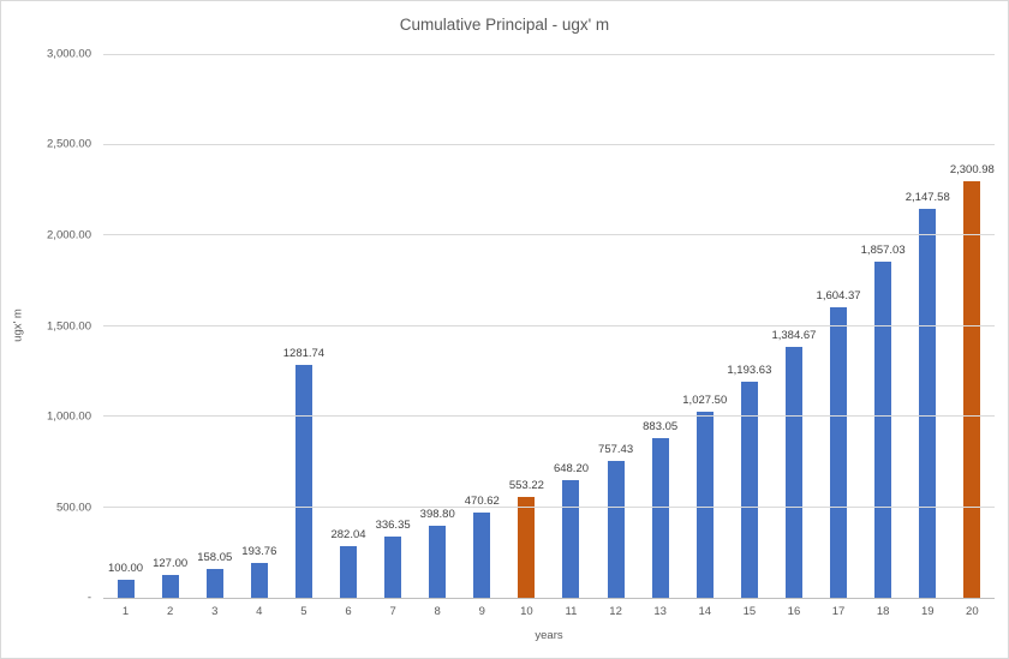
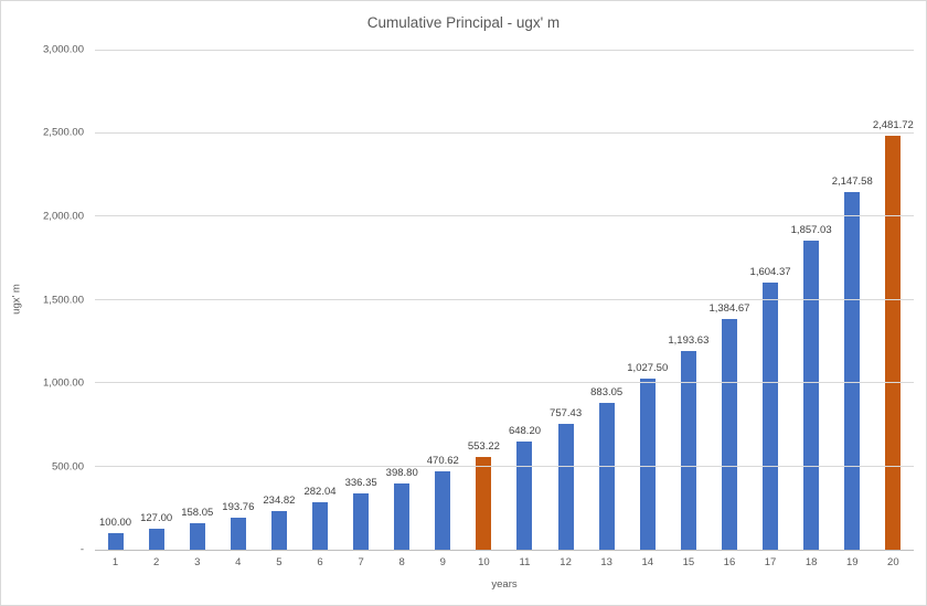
5: 1281.74 -> 234.82
20: 2,300.98 -> 2,481.72
